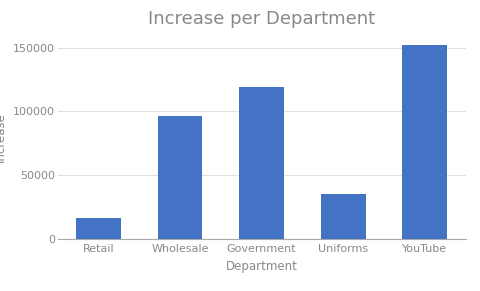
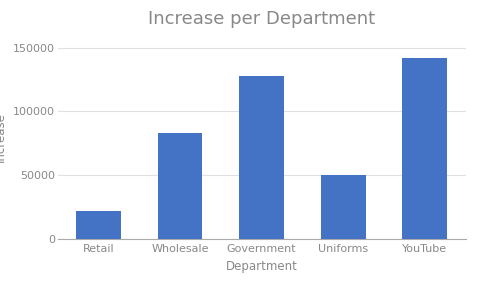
Retail: 16000 -> 22000
Wholesale: 96000 -> 83000
Government: 119000 -> 128000
Uniforms: 35000 -> 50000
YouTube: 152000 -> 142000
